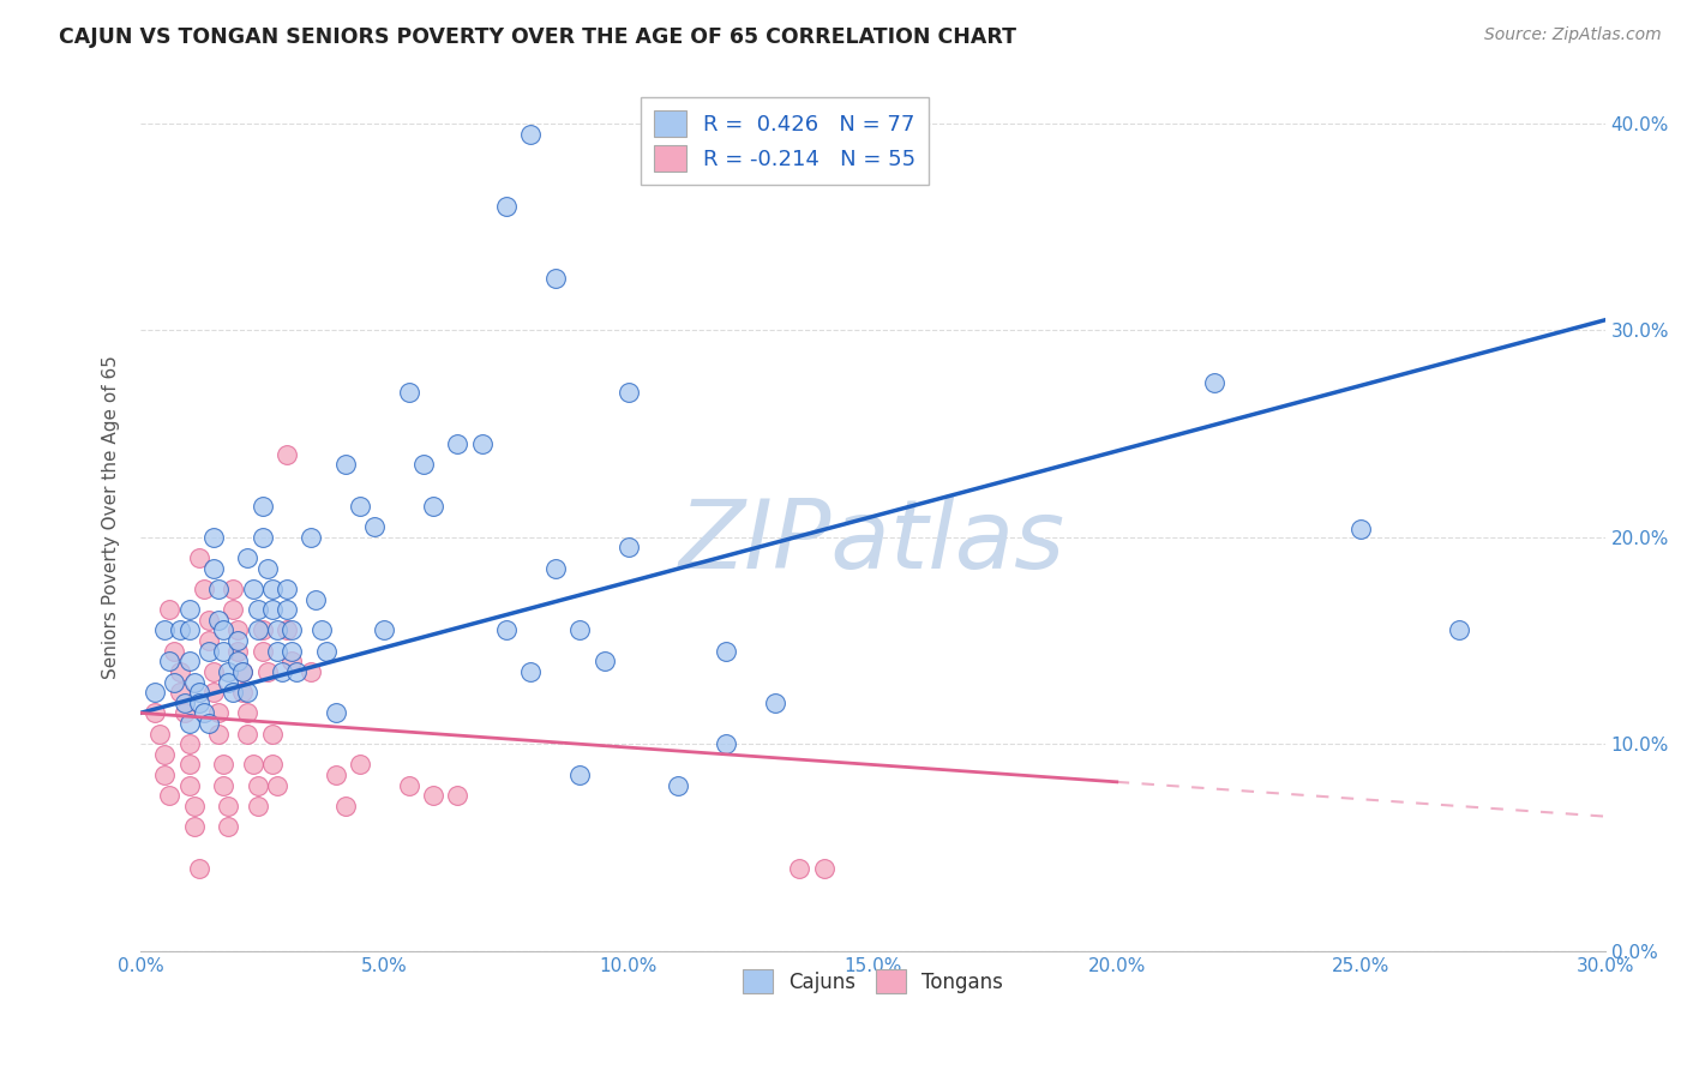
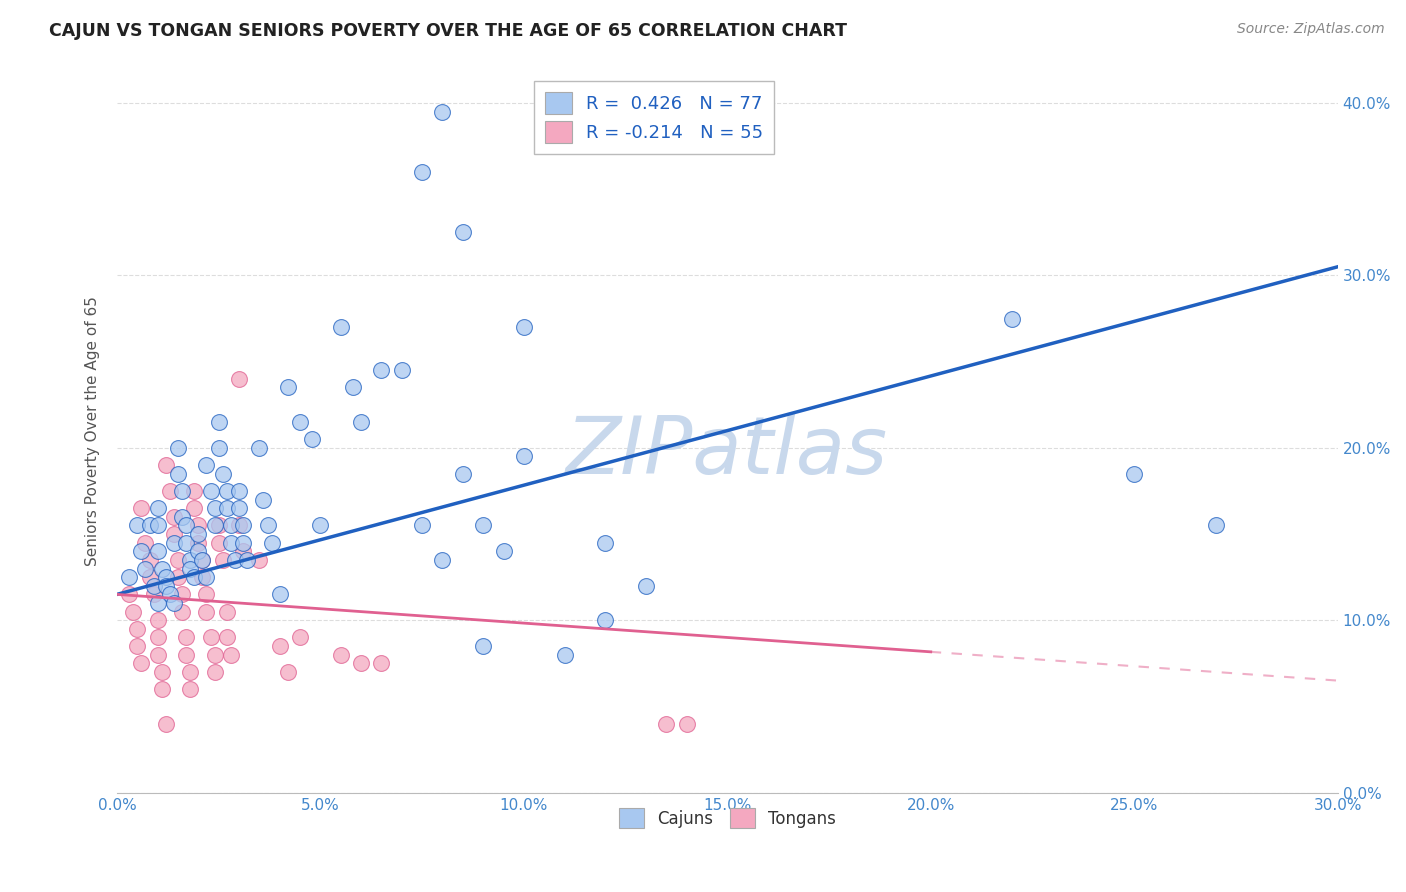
Cajuns/25.0%: 20.4% -> 18.5%
